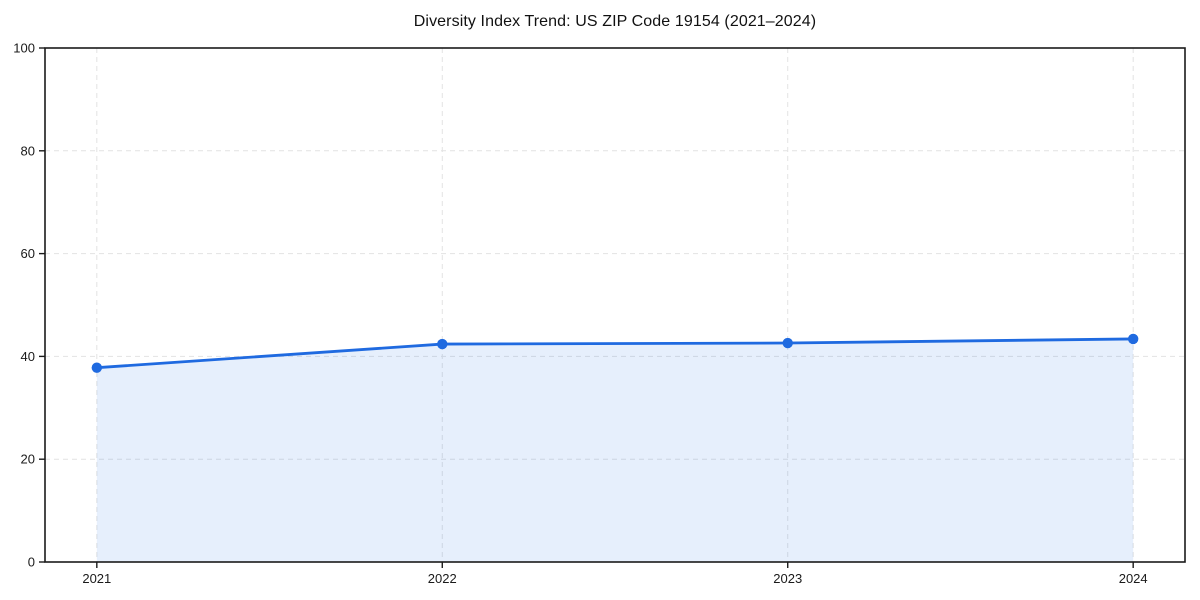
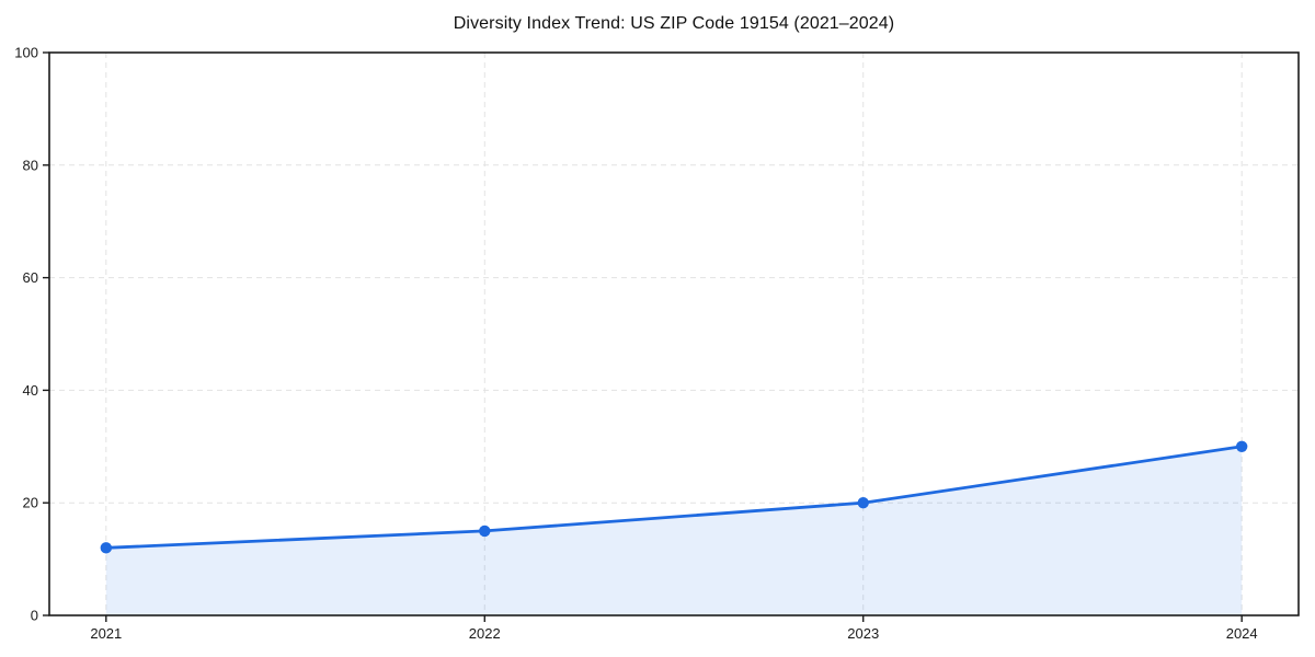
2021: 38 -> 12
2022: 42 -> 15
2023: 43 -> 20
2024: 43 -> 30
